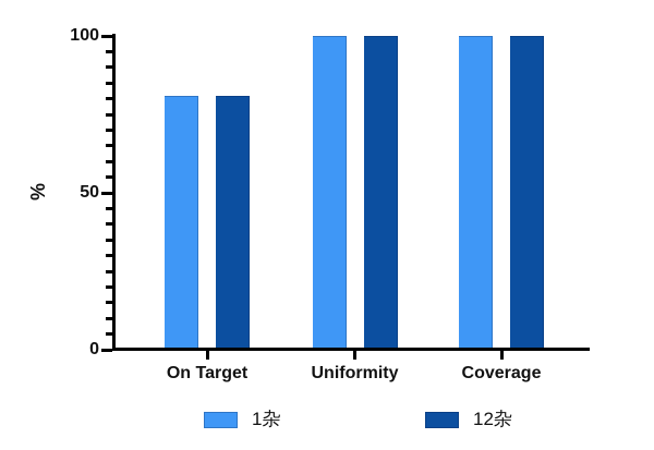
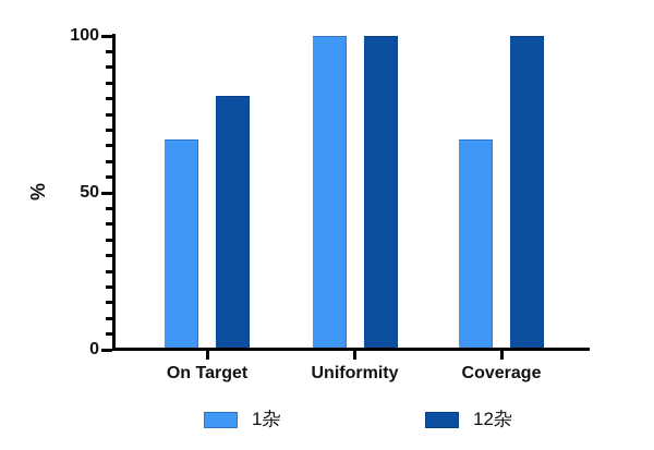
1杂/On Target: 81 -> 67
1杂/Coverage: 100 -> 67
